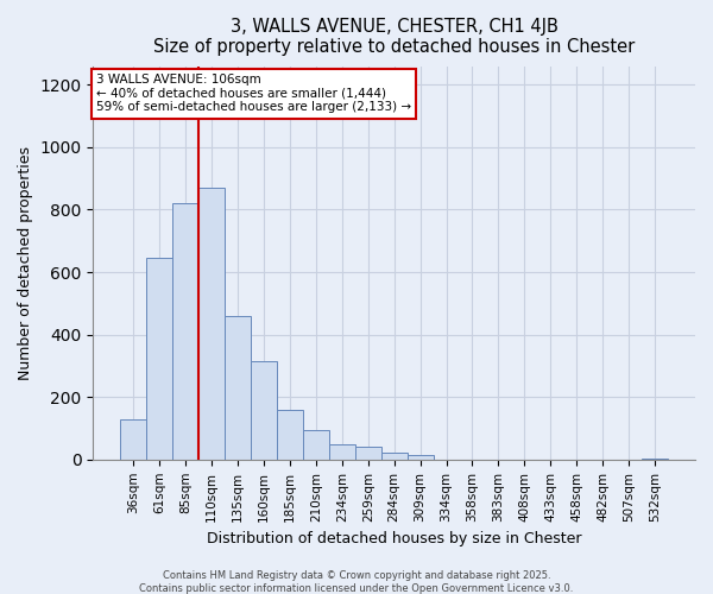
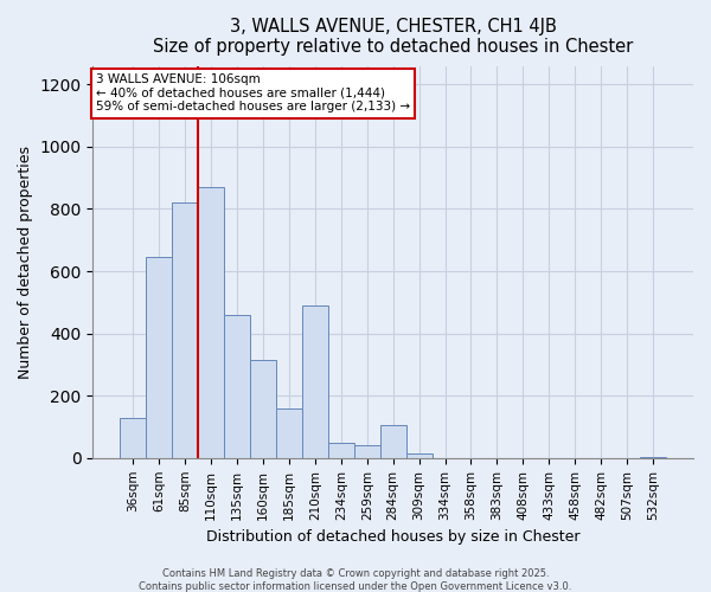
210sqm: 93 -> 490
284sqm: 22 -> 105
